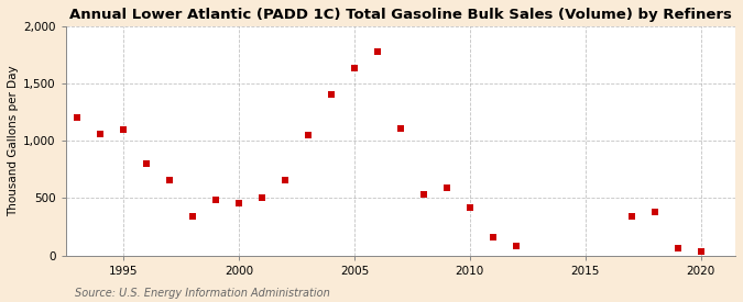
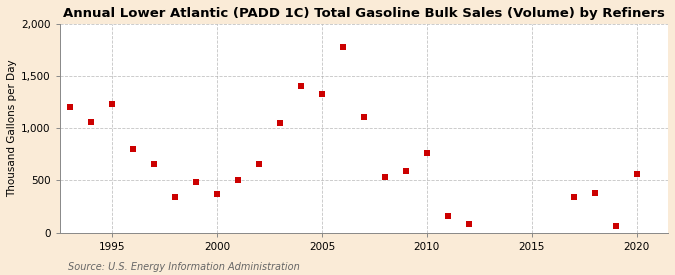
1995: 1,100 -> 1,230
2000: 460 -> 370
2005: 1,630 -> 1,330
2010: 420 -> 760
2020: 30 -> 560
